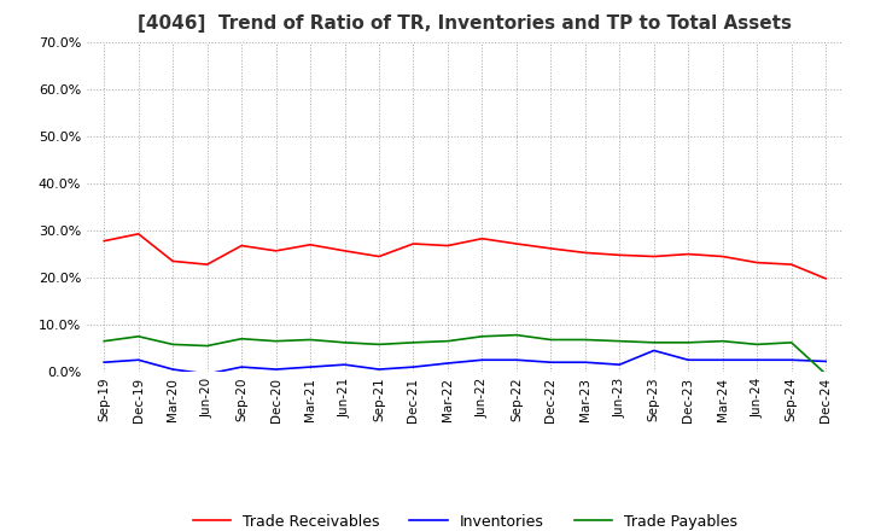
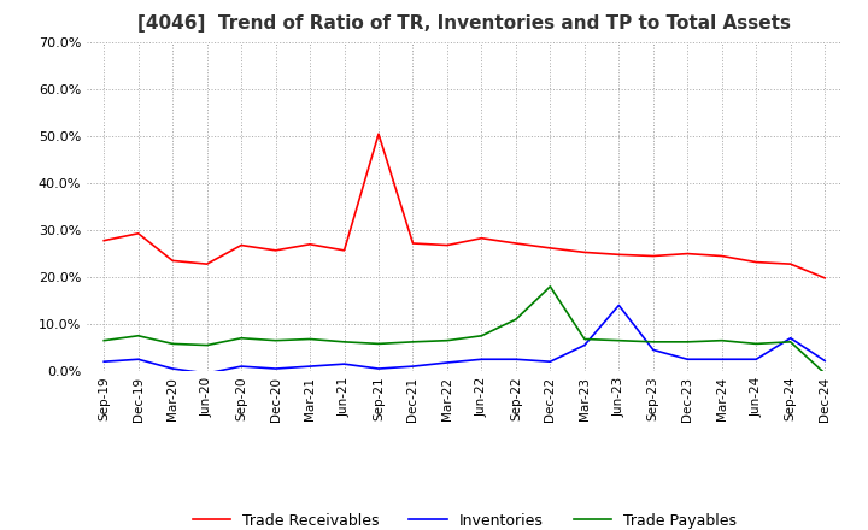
Trade Receivables/Sep-21: 24.5% -> 50.5%
Trade Payables/Sep-22: 7.8% -> 11.0%
Trade Payables/Dec-22: 6.8% -> 18.0%
Inventories/Mar-23: 2.0% -> 5.5%
Inventories/Jun-23: 1.5% -> 14.0%
Inventories/Sep-24: 2.5% -> 7.0%
